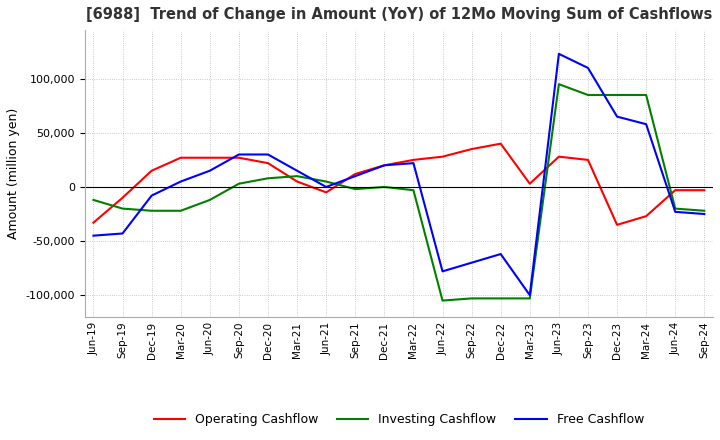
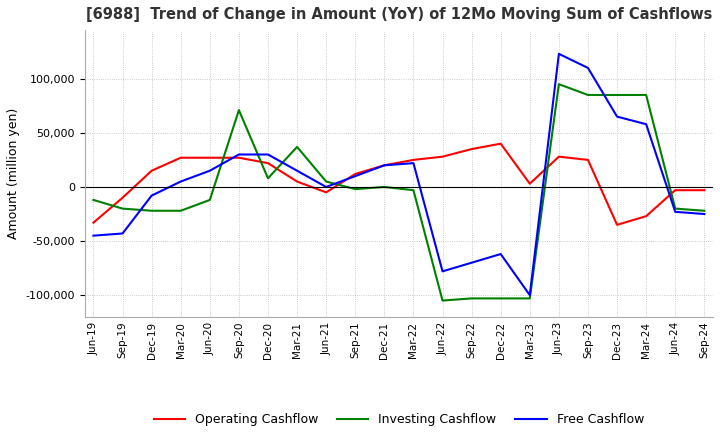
Investing Cashflow/Sep-20: 3,000 -> 71,000
Investing Cashflow/Mar-21: 10,000 -> 37,000
